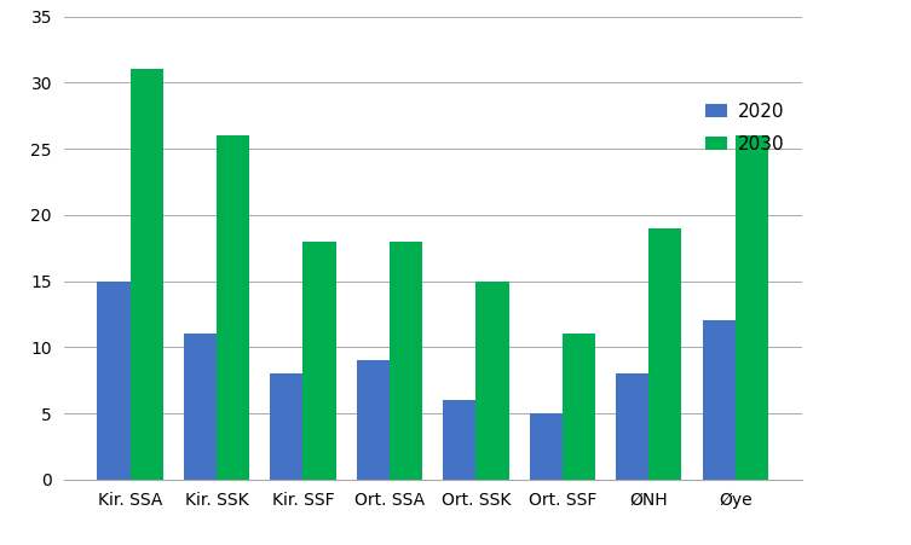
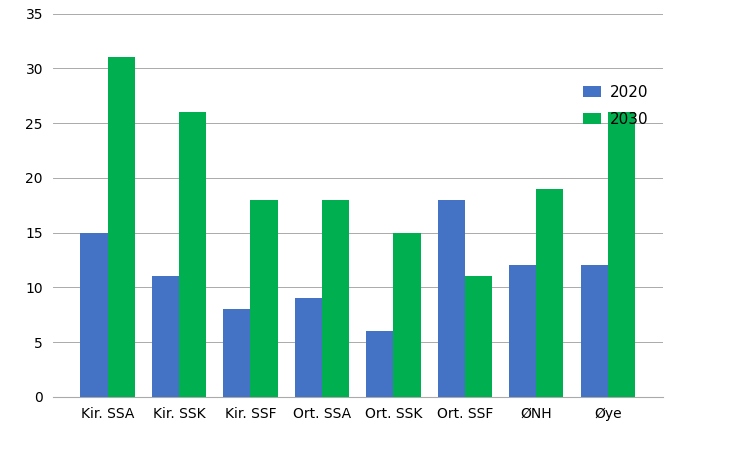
2020/Ort. SSF: 5 -> 18
2020/ØNH: 8 -> 12
